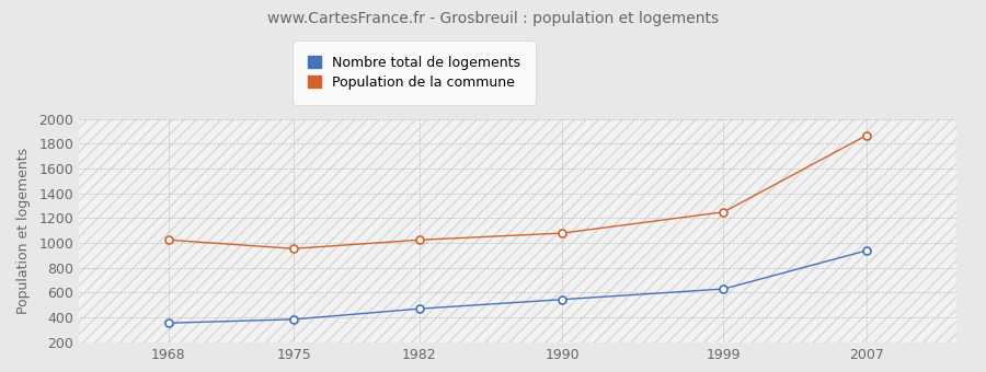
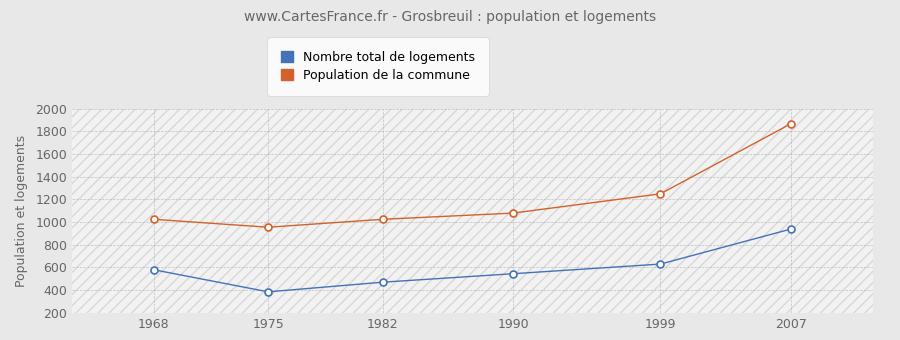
Nombre total de logements/1968: 360 -> 580
